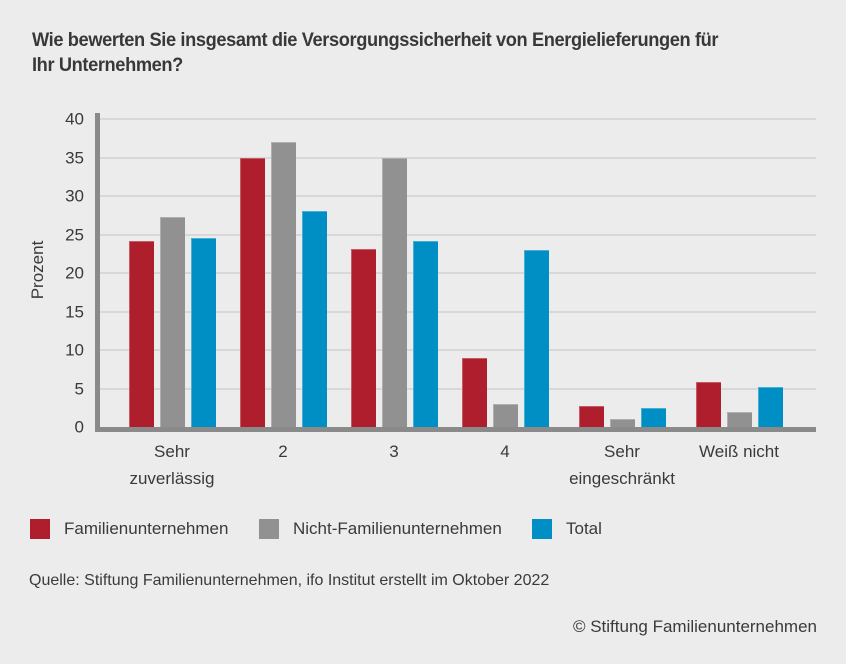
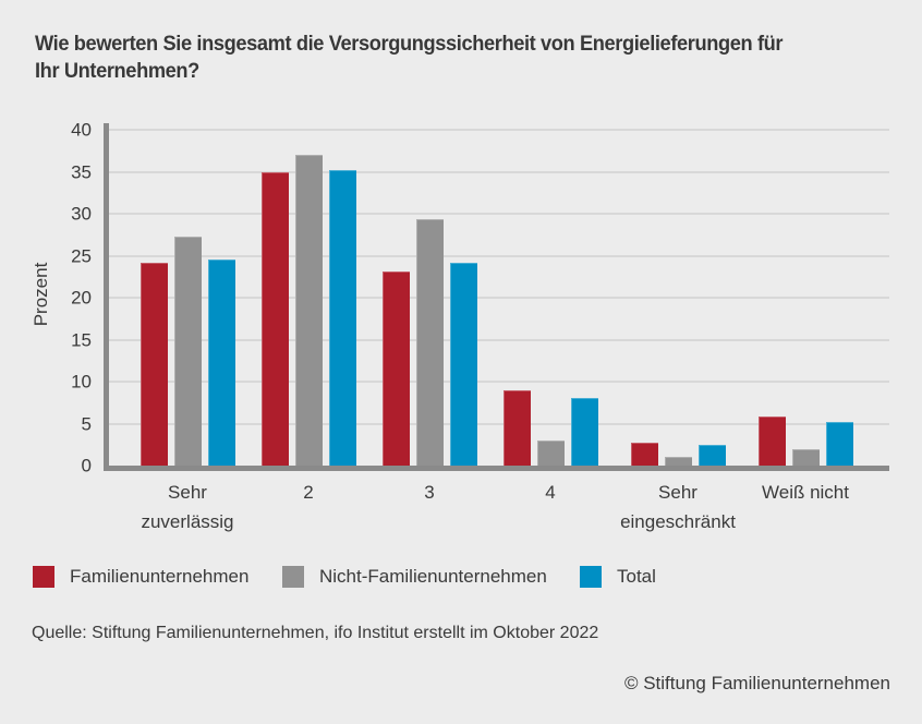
Total/2: 28 -> 35
Nicht-Familienunternehmen/3: 35 -> 29
Total/4: 23 -> 8
